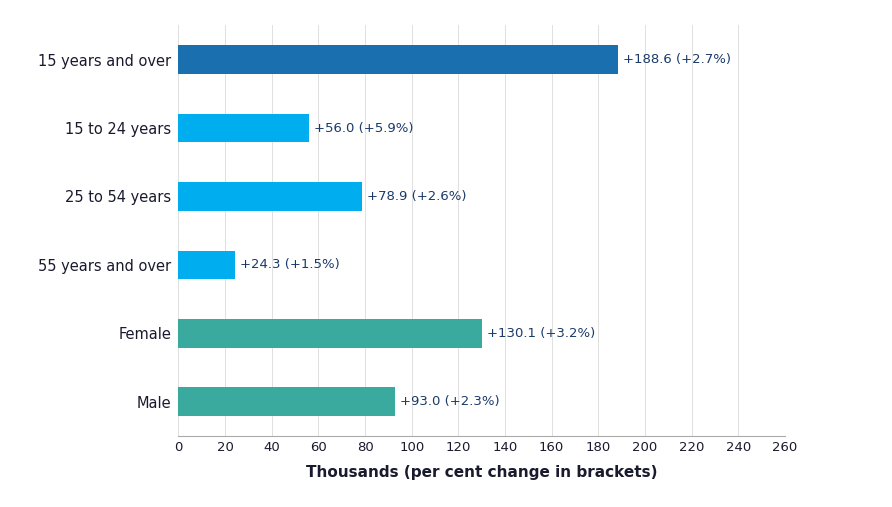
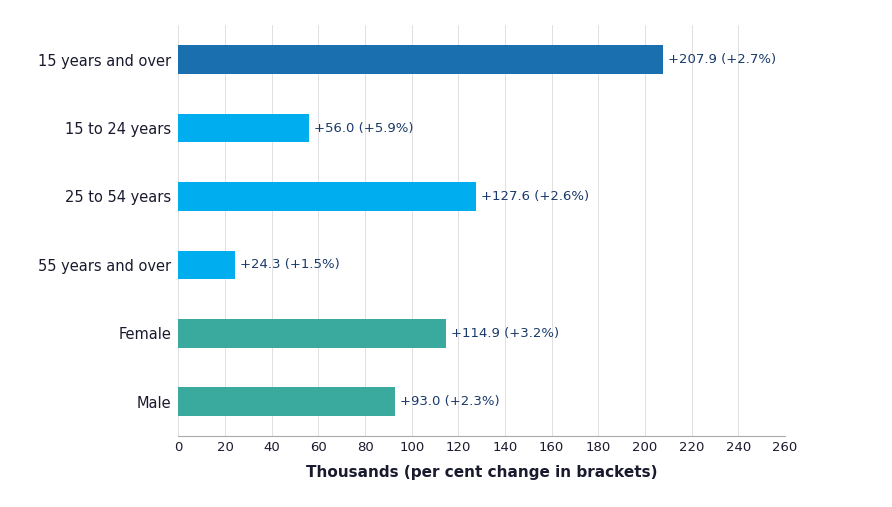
15 years and over: +188.6 -> +207.9
25 to 54 years: +78.9 -> +127.6
Female: +130.1 -> +114.9
